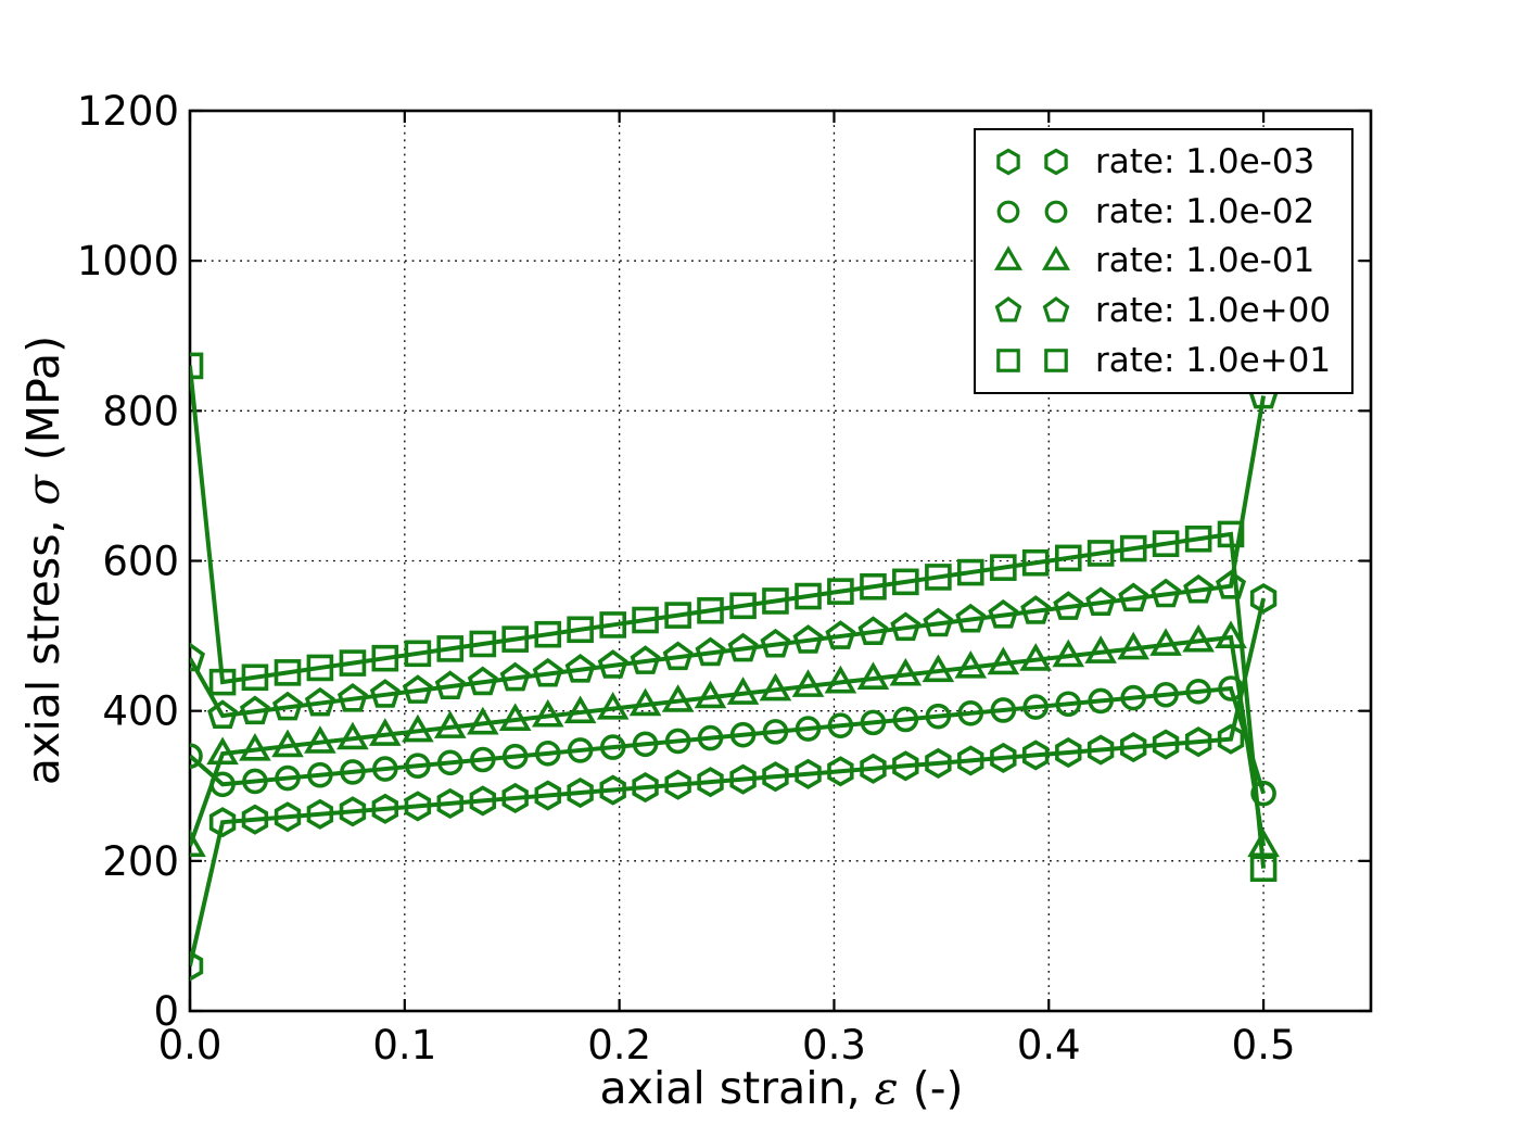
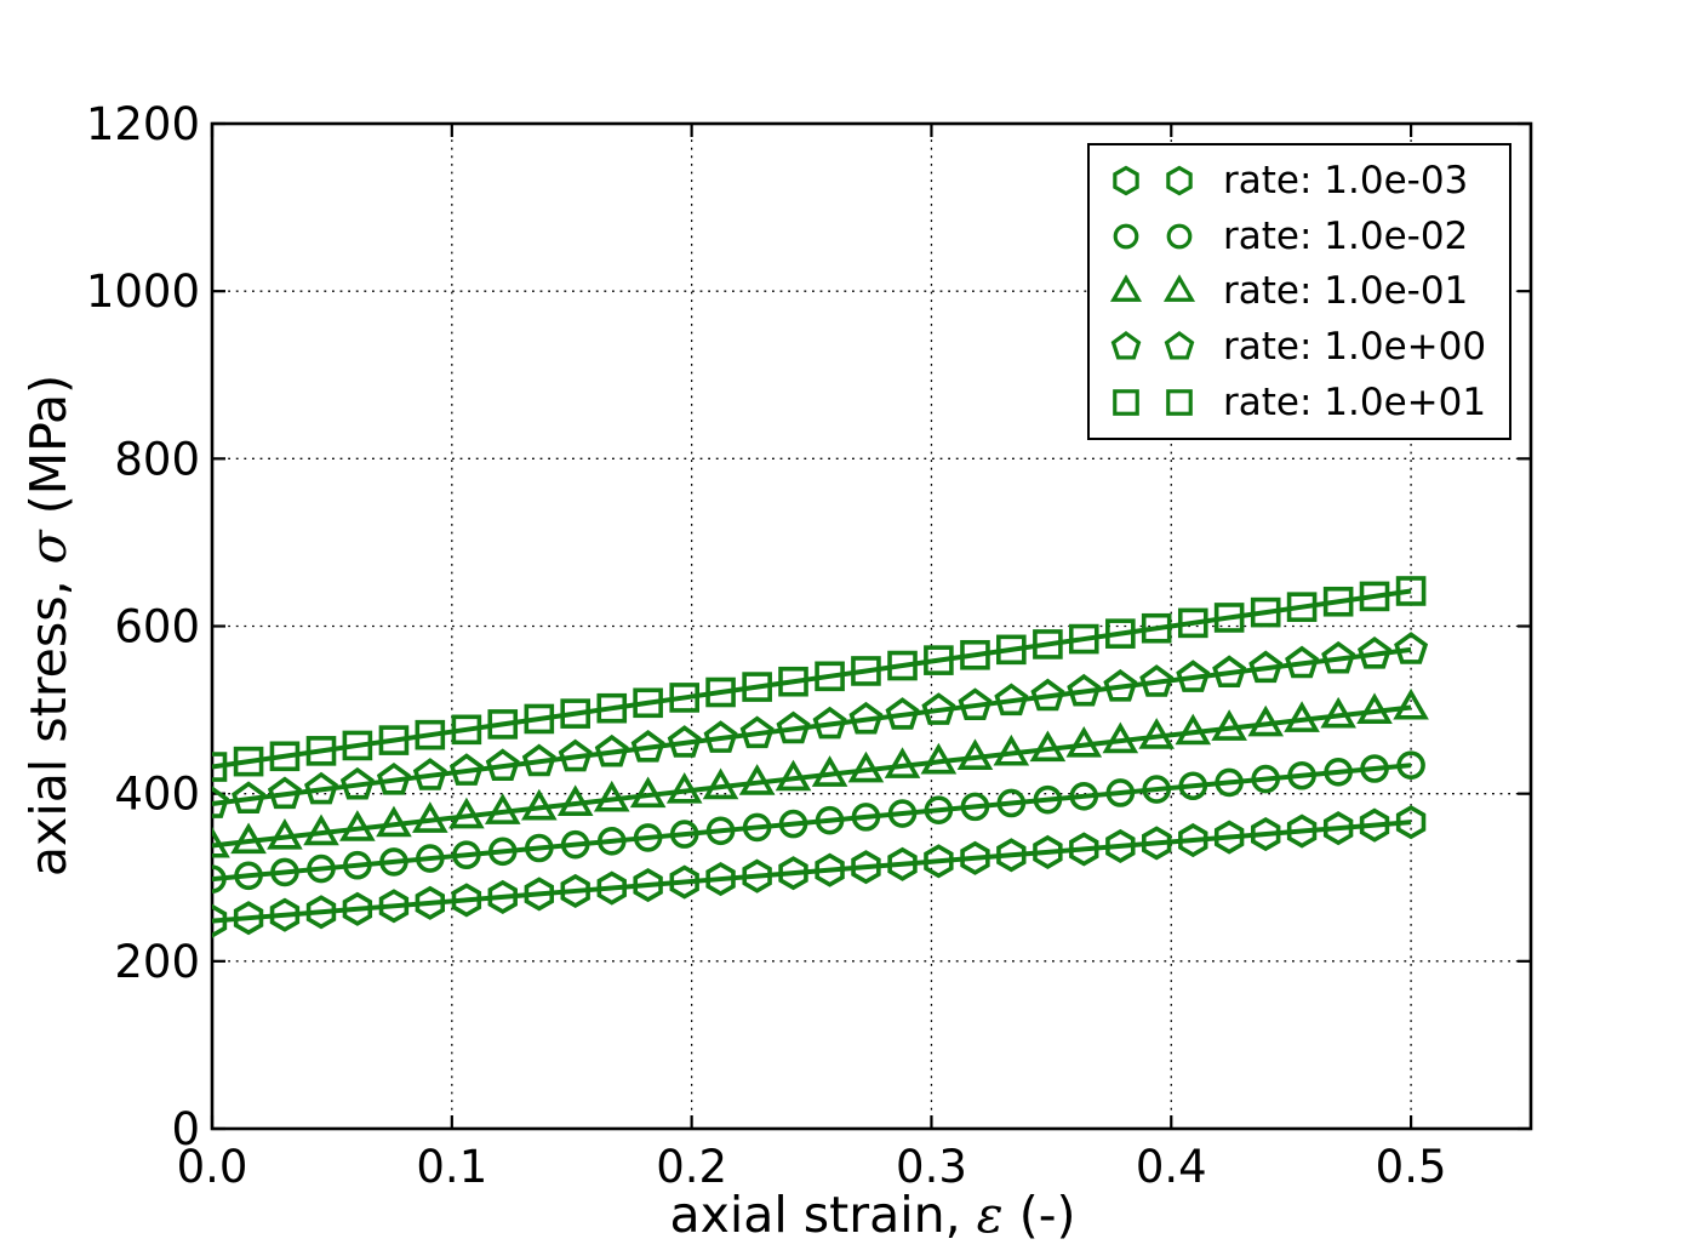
rate: 1.0e-03/0.0: 60 -> 250
rate: 1.0e-02/0.0: 340 -> 300
rate: 1.0e-01/0.0: 220 -> 340
rate: 1.0e+00/0.0: 470 -> 390
rate: 1.0e+01/0.0: 860 -> 430
rate: 1.0e-03/0.5: 550 -> 370
rate: 1.0e-02/0.5: 290 -> 430
rate: 1.0e-01/0.5: 220 -> 500
rate: 1.0e+00/0.5: 820 -> 570
rate: 1.0e+01/0.5: 190 -> 640
